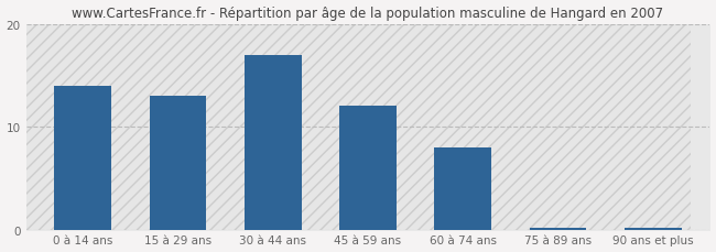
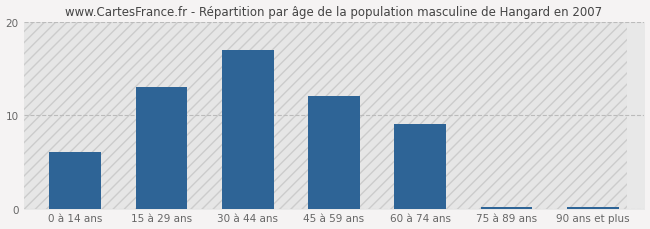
0 à 14 ans: 14.0 -> 6.0
60 à 74 ans: 8.0 -> 9.0
